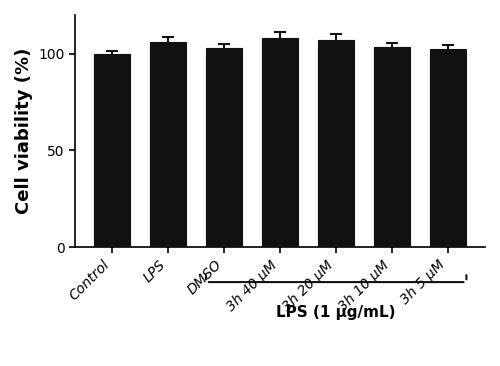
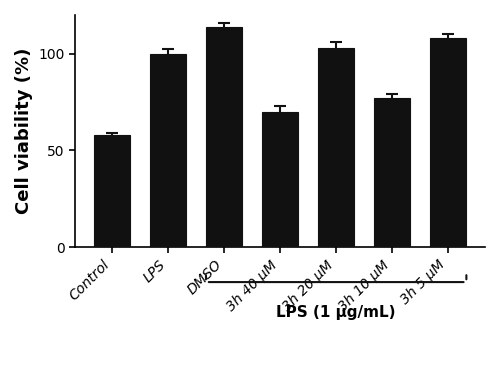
Control: 100 -> 58
LPS: 106 -> 100
DMSO: 103 -> 114
3h 40 μM: 108 -> 70
3h 20 μM: 107 -> 103
3h 10 μM: 104 -> 77
3h 5 μM: 102 -> 108
